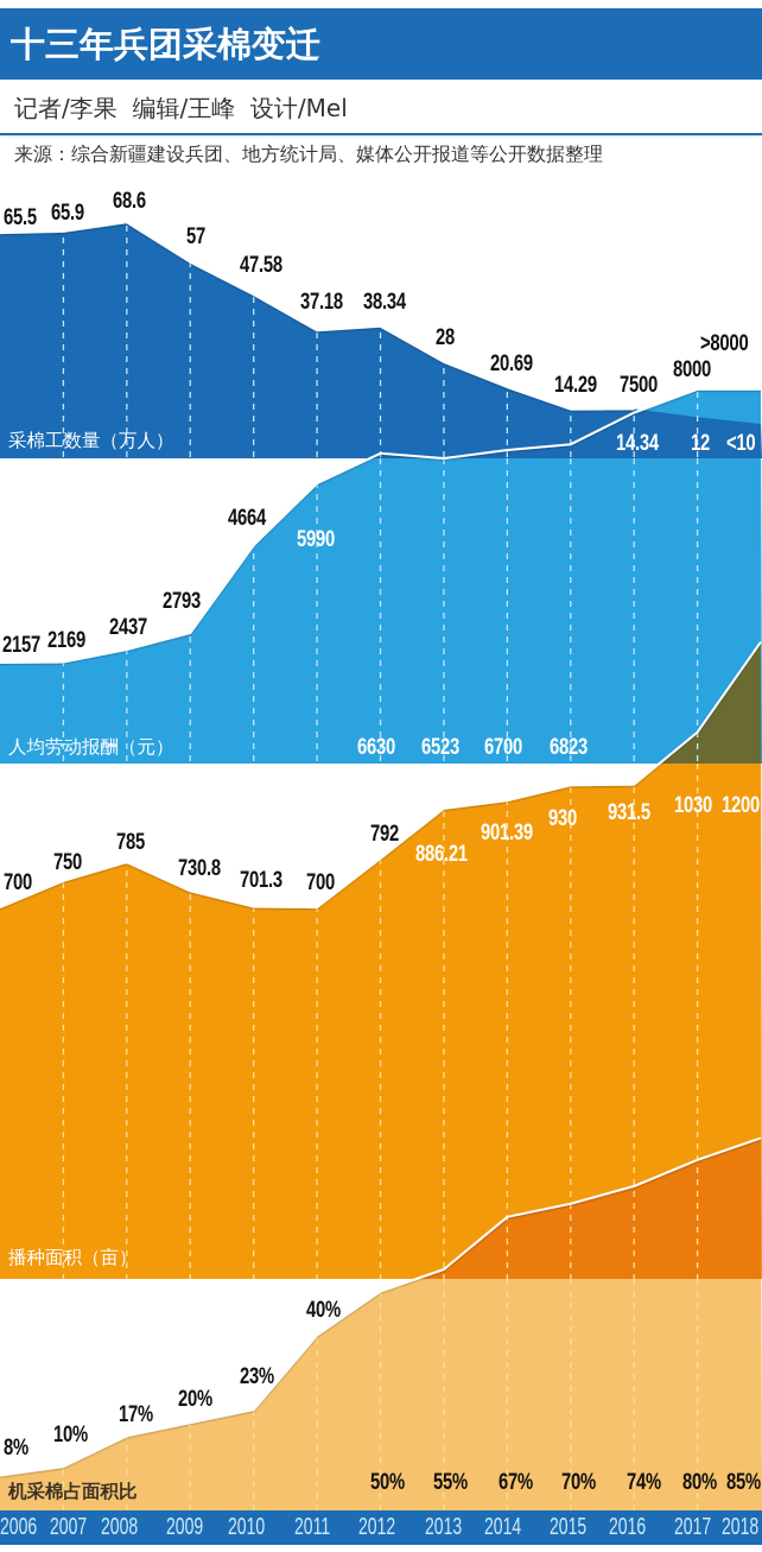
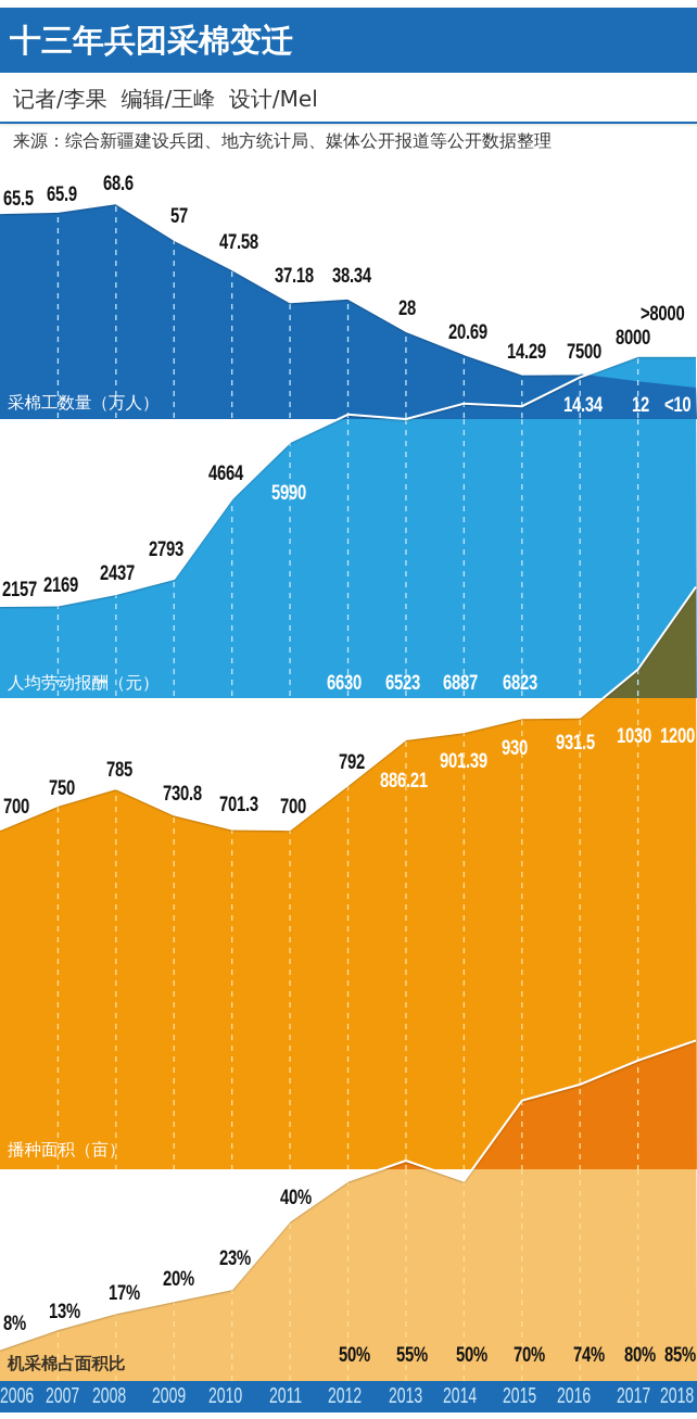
人均劳动报酬（元）/2014: 6700 -> 6887
机采棉占面积比/2007: 10% -> 13%
机采棉占面积比/2014: 67% -> 50%
